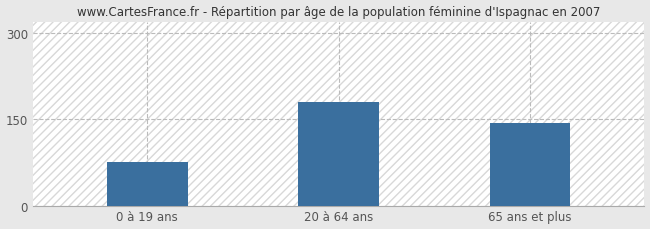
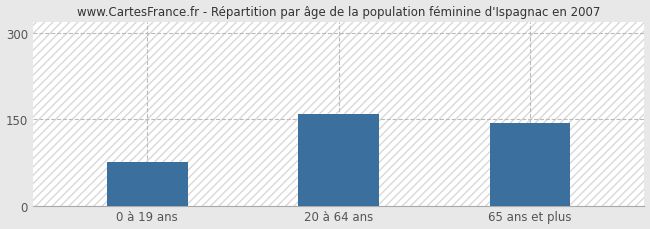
20 à 64 ans: 180 -> 160
